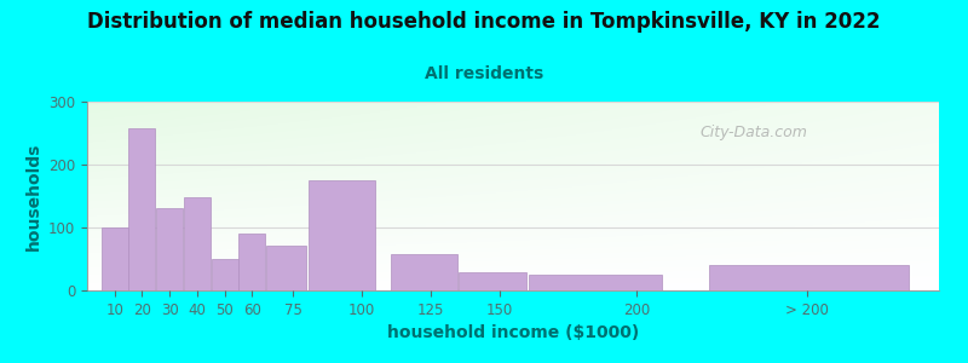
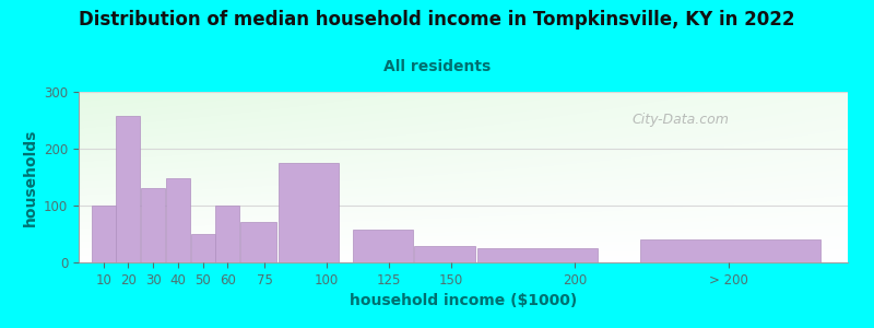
60: 90 -> 100
